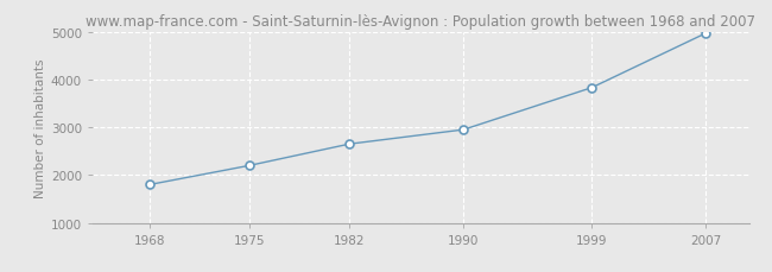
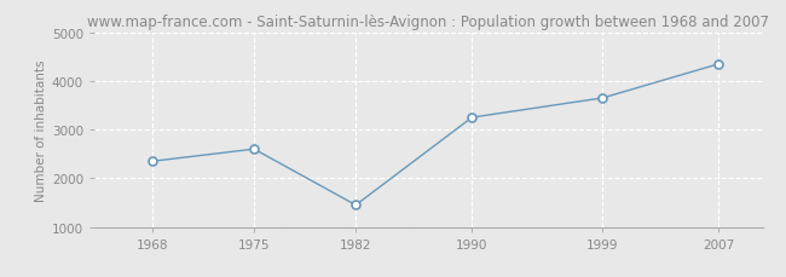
1968: 1800 -> 2350
1975: 2200 -> 2600
1982: 2650 -> 1450
1990: 2950 -> 3250
1999: 3830 -> 3650
2007: 4970 -> 4350
